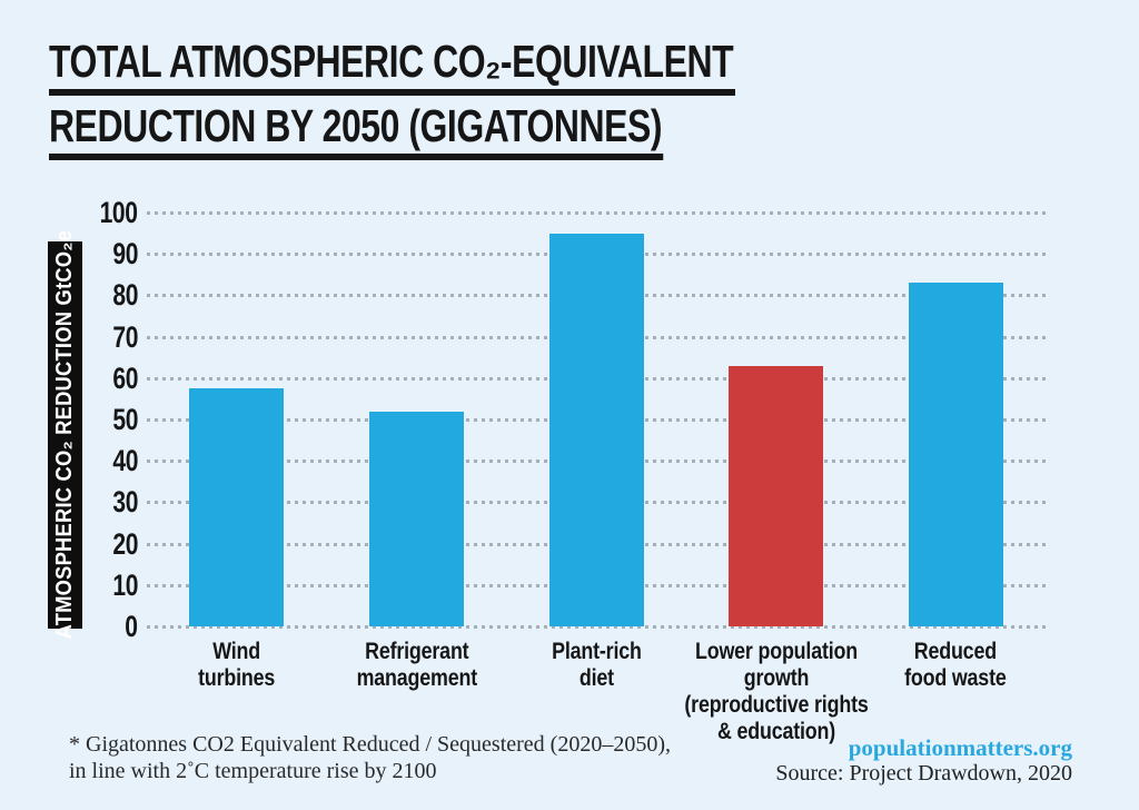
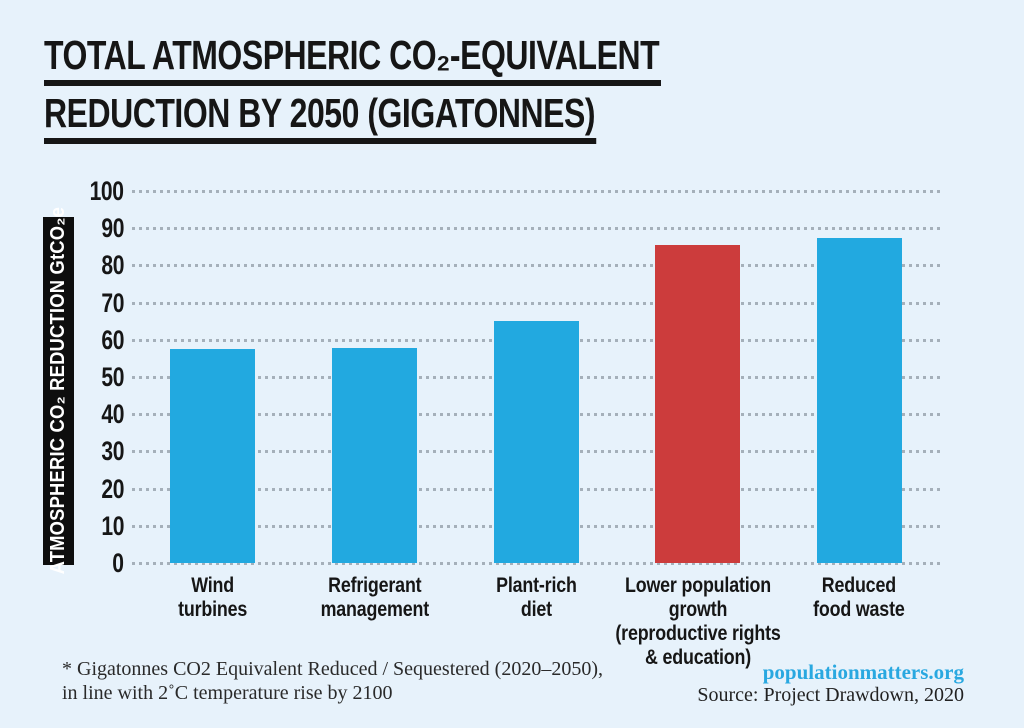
Refrigerant management: 52 -> 58
Plant-rich diet: 95 -> 65
Lower population growth (reproductive rights & education): 63 -> 85
Reduced food waste: 83 -> 87
